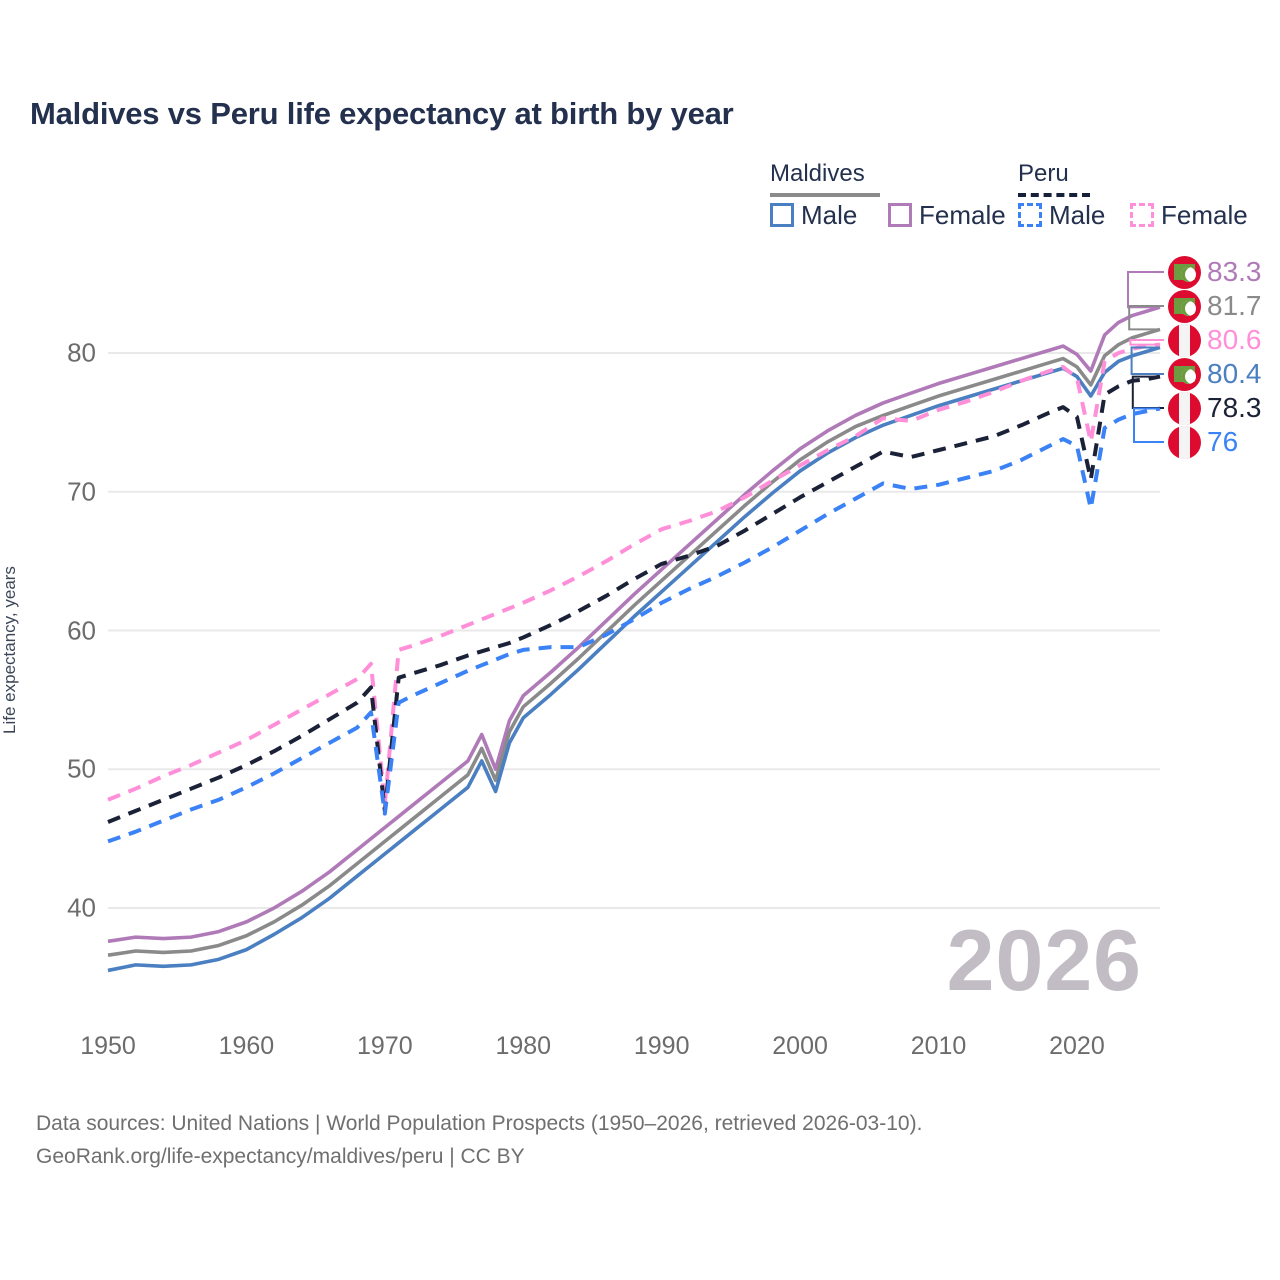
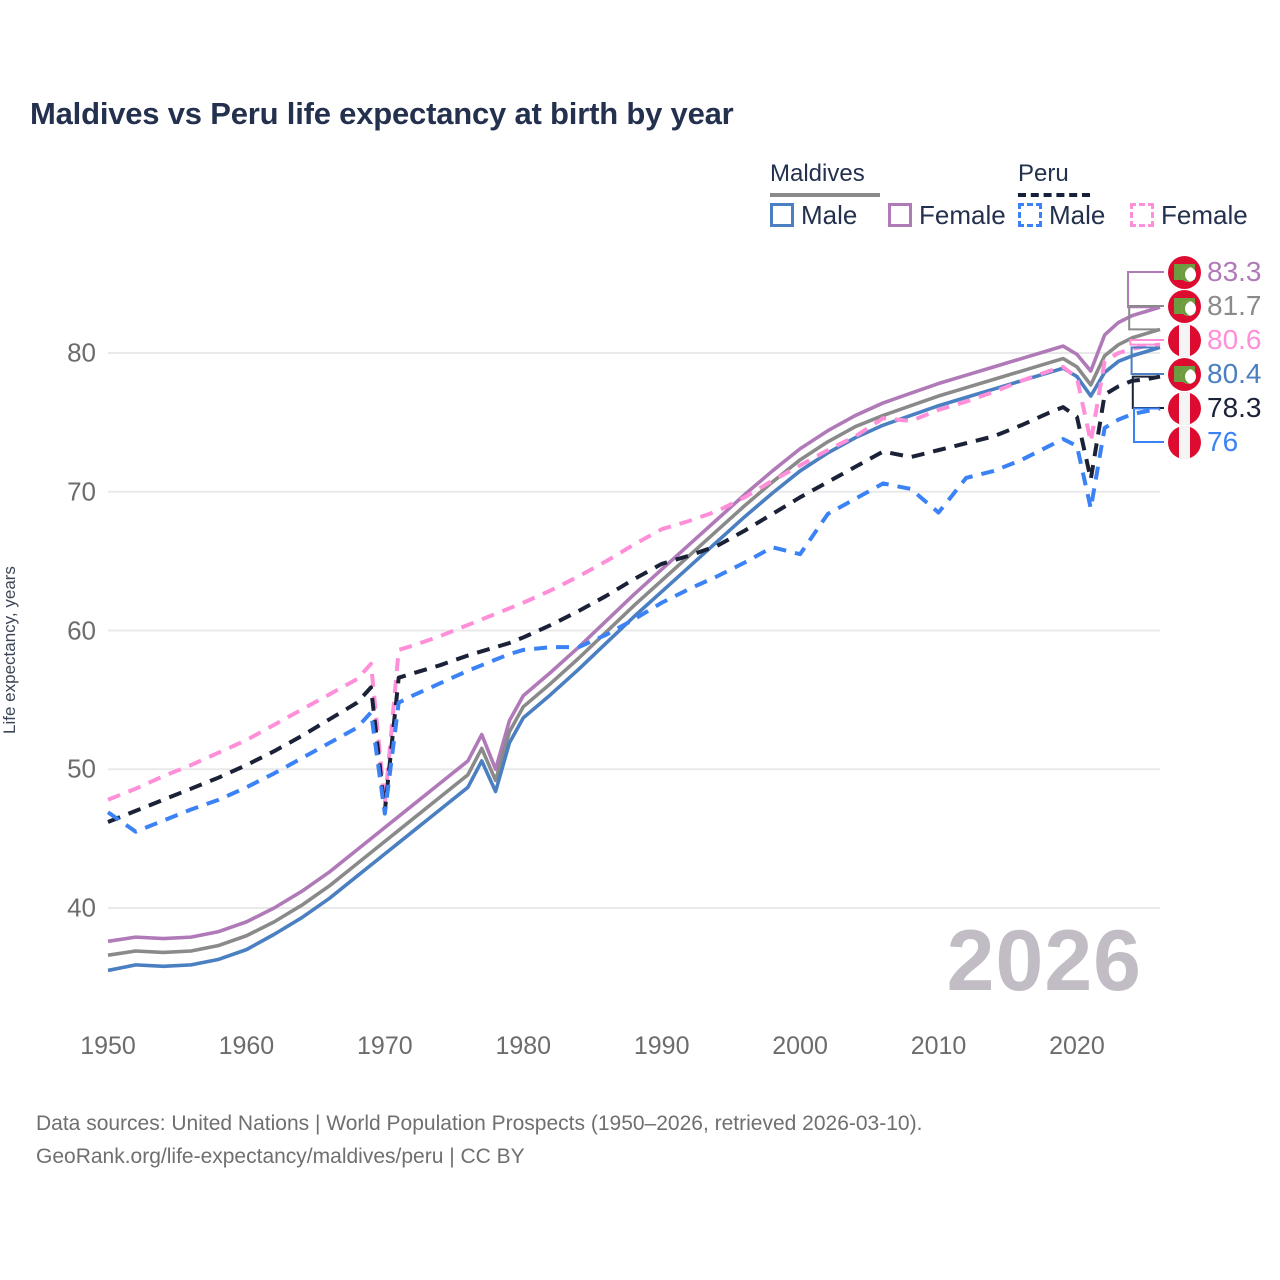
Peru Male/1950: 44.8 -> 46.9
Peru Male/2000: 67.2 -> 65.5
Peru Male/2010: 70.5 -> 68.5
